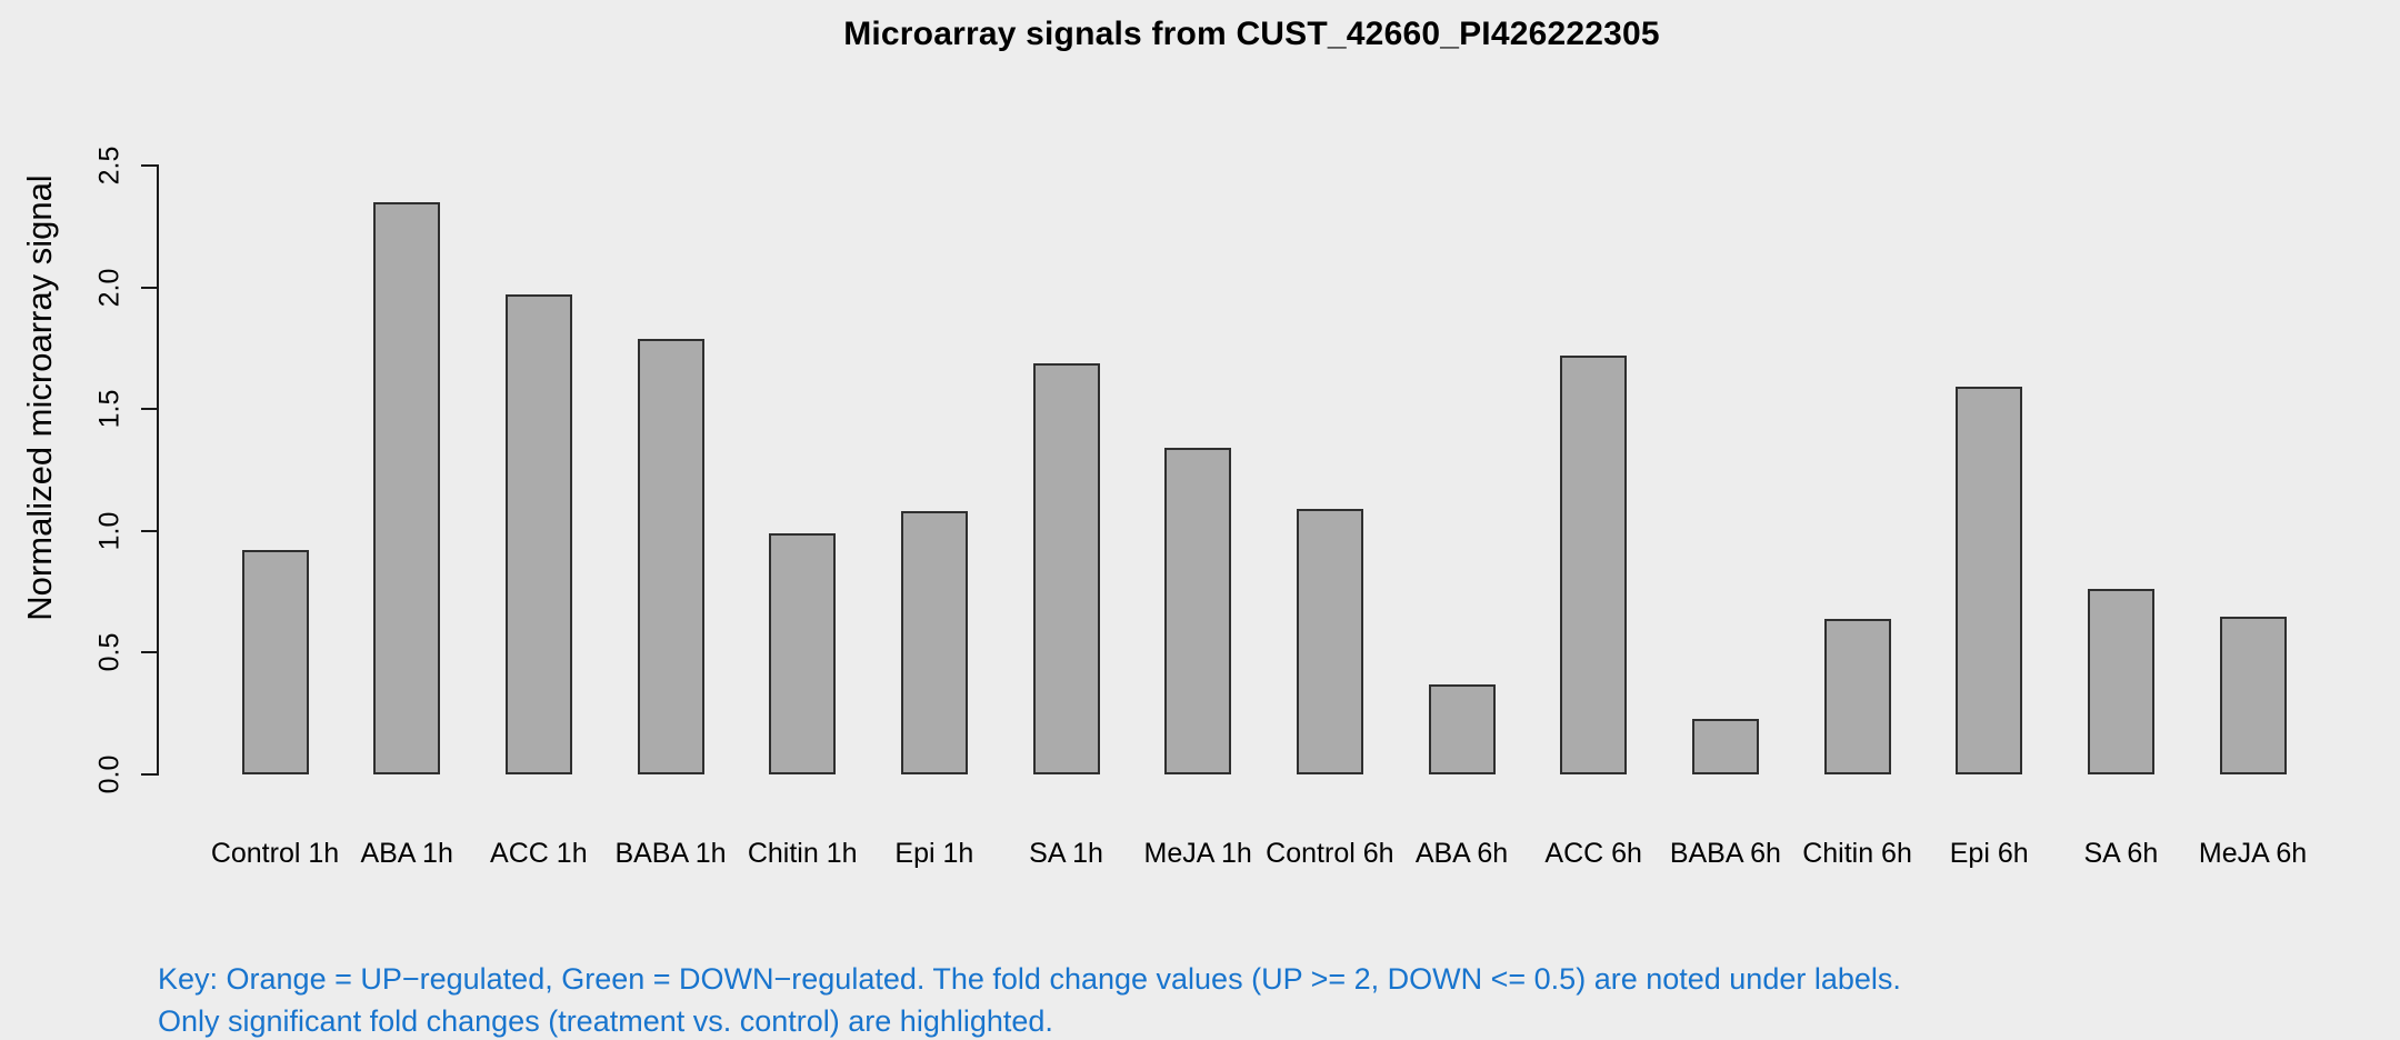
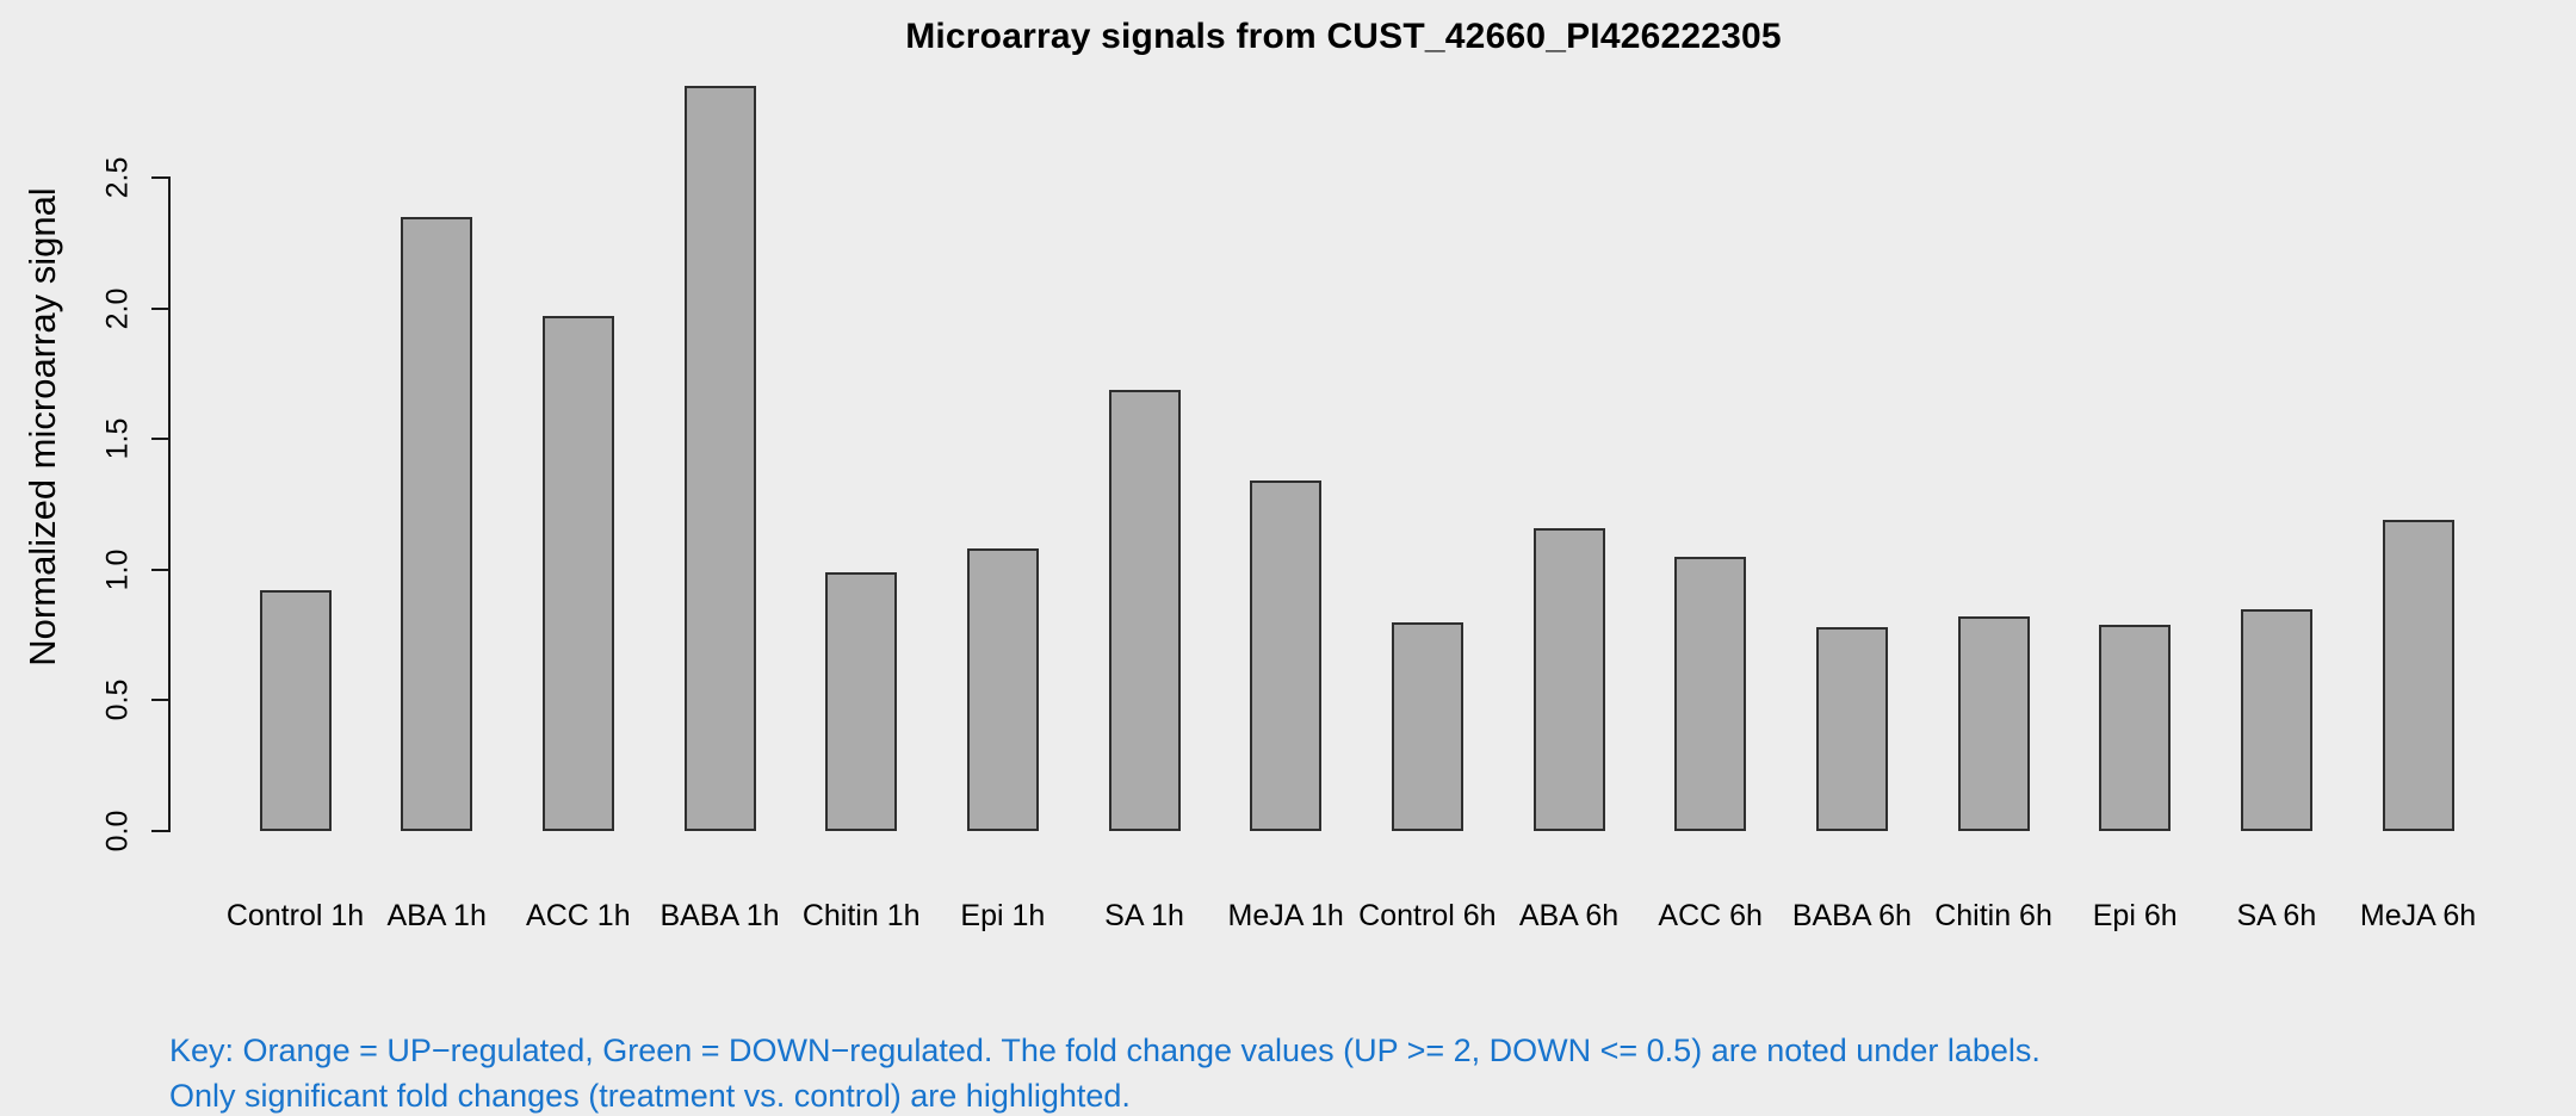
BABA 1h: 1.79 -> 2.85
Control 6h: 1.09 -> 0.80
ABA 6h: 0.37 -> 1.16
ACC 6h: 1.72 -> 1.05
BABA 6h: 0.23 -> 0.78
Chitin 6h: 0.64 -> 0.82
Epi 6h: 1.59 -> 0.79
SA 6h: 0.76 -> 0.85
MeJA 6h: 0.65 -> 1.19
